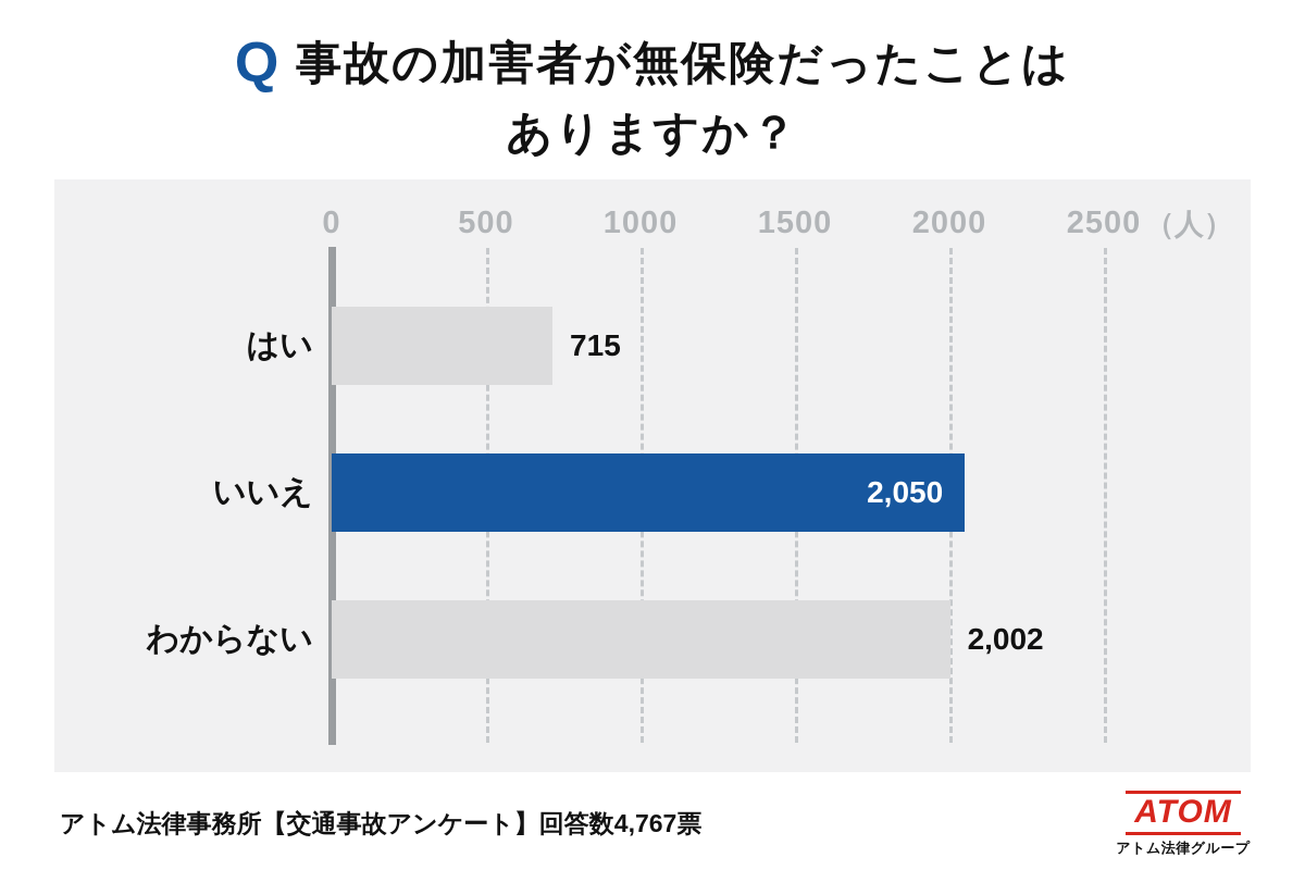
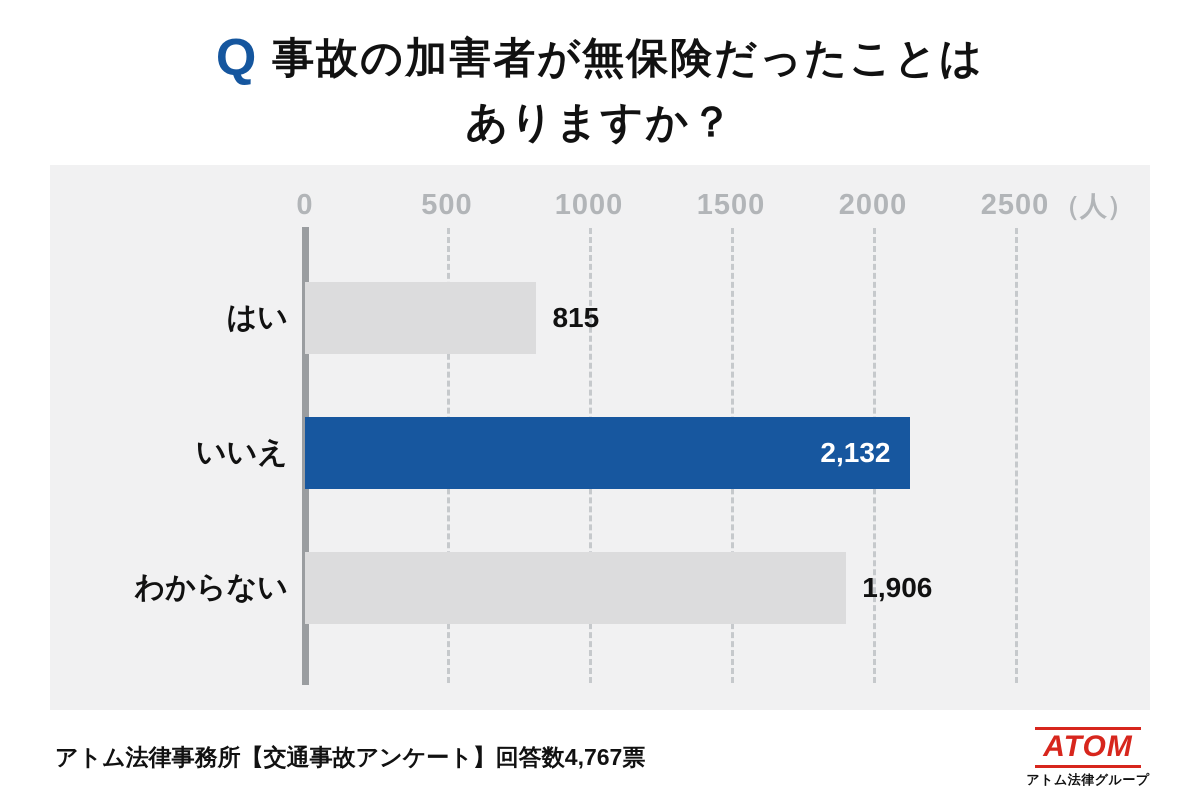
はい: 715 -> 815
いいえ: 2,050 -> 2,132
わからない: 2,002 -> 1,906
